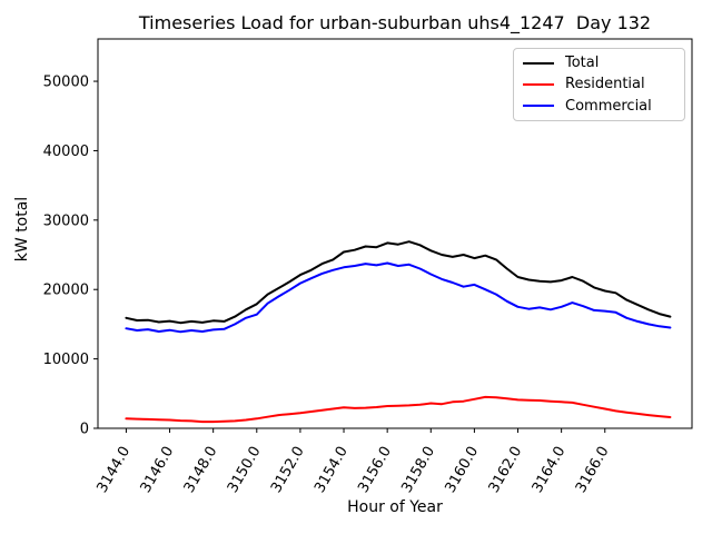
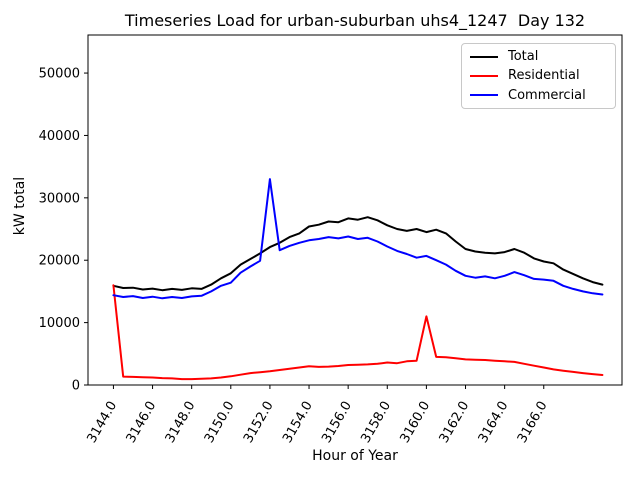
Residential/3144.0: 1000 -> 16000
Commercial/3152.0: 21000 -> 33000
Residential/3160.0: 4000 -> 11000
